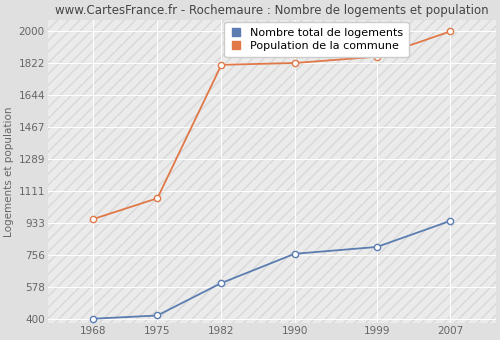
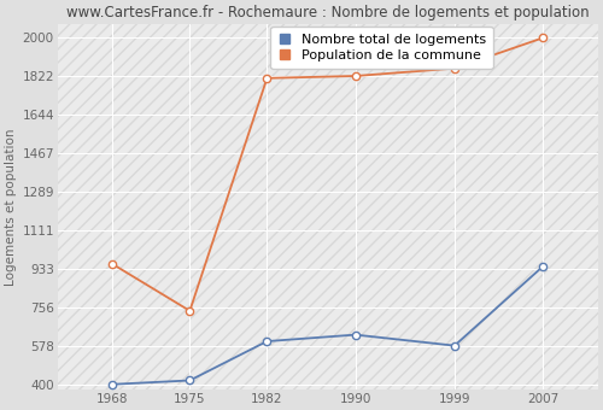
Population de la commune/1975: 1070 -> 740
Nombre total de logements/1990: 760 -> 630
Nombre total de logements/1999: 800 -> 580
